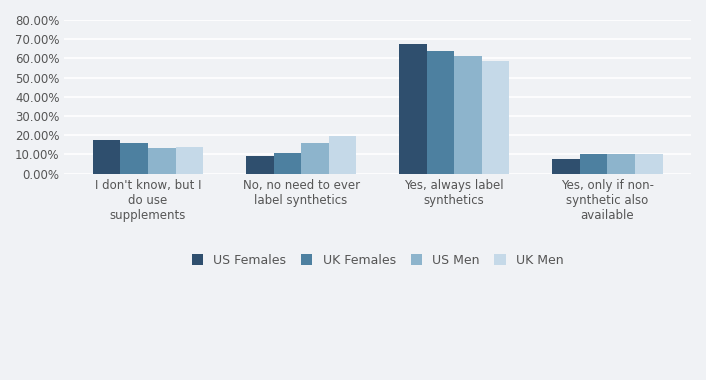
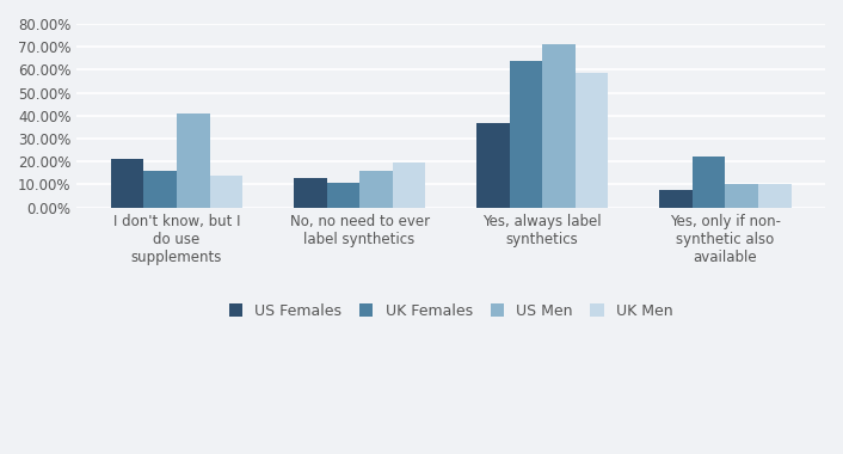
US Females/I don't know, but I do use supplements: 17% -> 21%
US Men/I don't know, but I do use supplements: 13% -> 41%
US Females/No, no need to ever label synthetics: 9% -> 13%
US Females/Yes, always label synthetics: 68% -> 37%
US Men/Yes, always label synthetics: 61% -> 71%
UK Females/Yes, only if non- synthetic also available: 10% -> 22%
